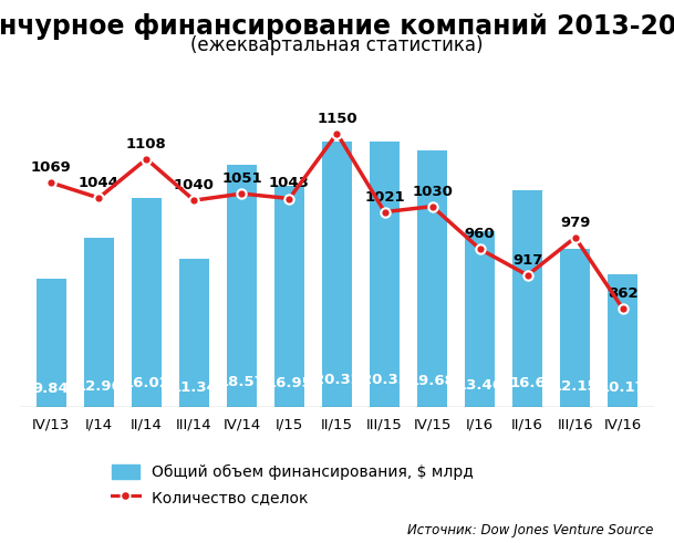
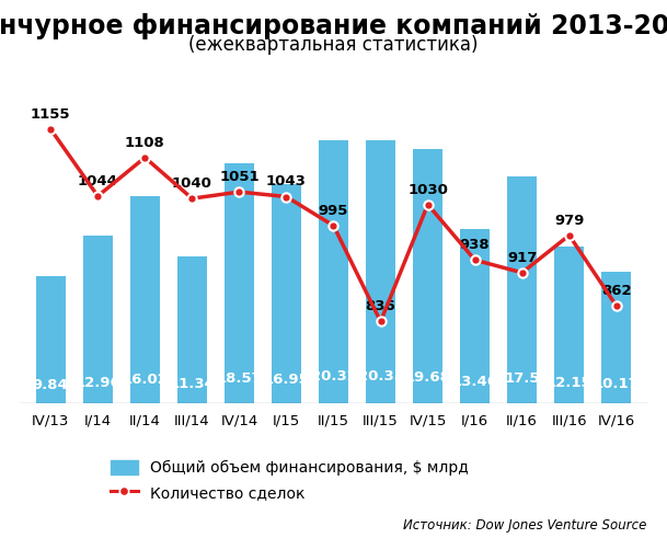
Количество сделок/IV/13: 1069 -> 1155
Количество сделок/II/15: 1150 -> 995
Количество сделок/III/15: 1021 -> 836
Количество сделок/I/16: 960 -> 938
Общий объем финансирования, $ млрд/II/16: 16.6 -> 17.5
